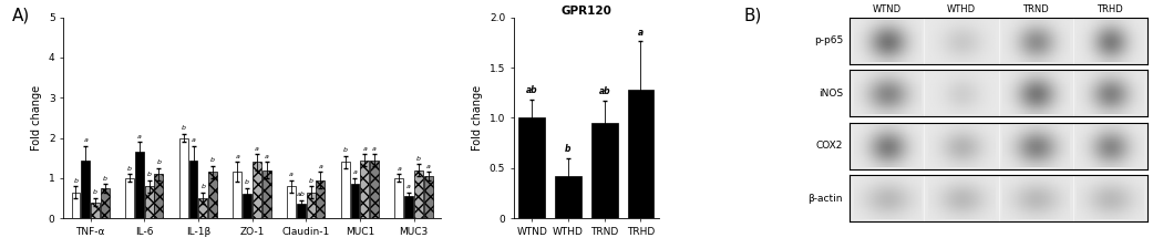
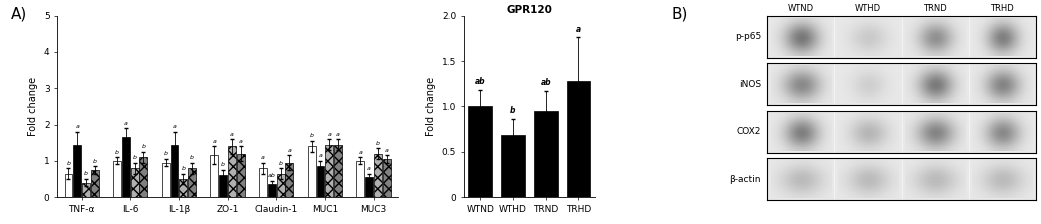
WTND/IL-1β: 2.00 -> 0.95
TRHD/IL-1β: 1.15 -> 0.80
GPR120/WTHD: 0.42 -> 0.68
